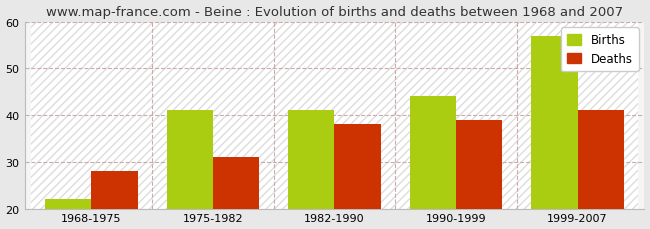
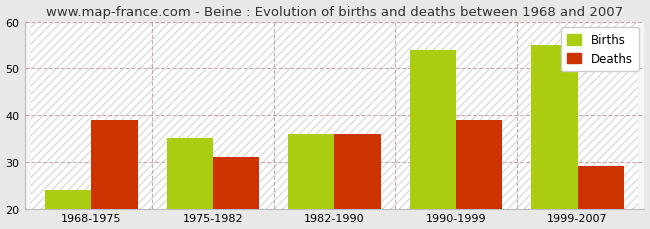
Births/1968-1975: 22 -> 24
Deaths/1968-1975: 28 -> 39
Births/1975-1982: 41 -> 35
Births/1982-1990: 41 -> 36
Deaths/1982-1990: 38 -> 36
Births/1990-1999: 44 -> 54
Births/1999-2007: 57 -> 55
Deaths/1999-2007: 41 -> 29
